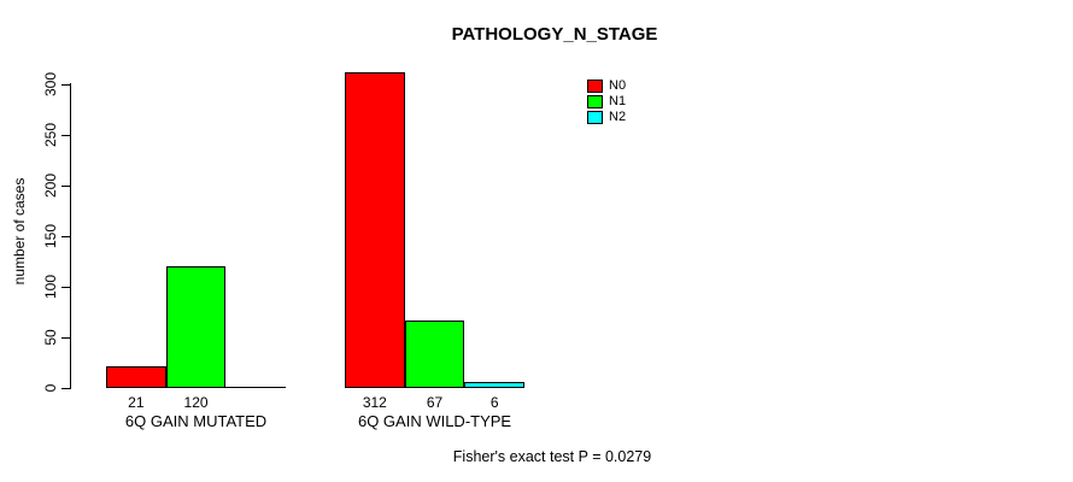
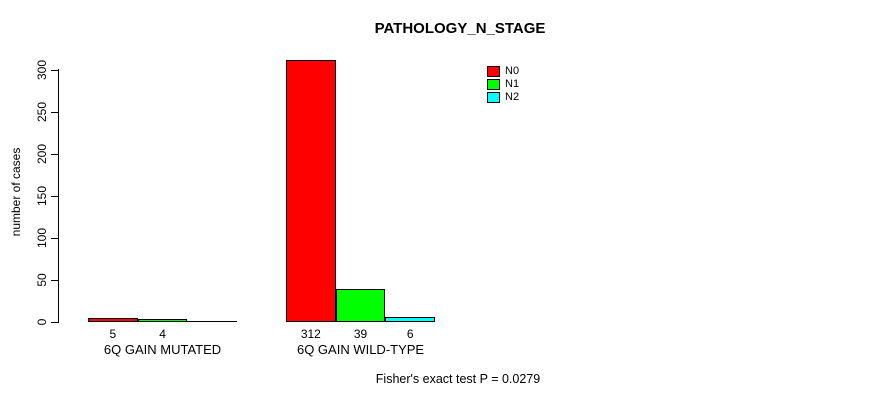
N0/6Q GAIN MUTATED: 21 -> 5
N1/6Q GAIN MUTATED: 120 -> 4
N1/6Q GAIN WILD-TYPE: 67 -> 39
